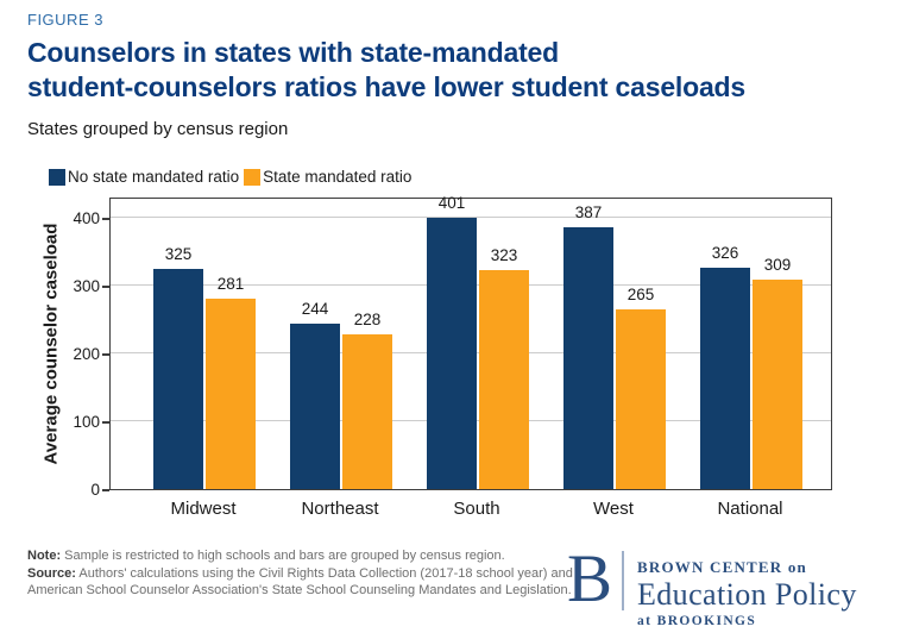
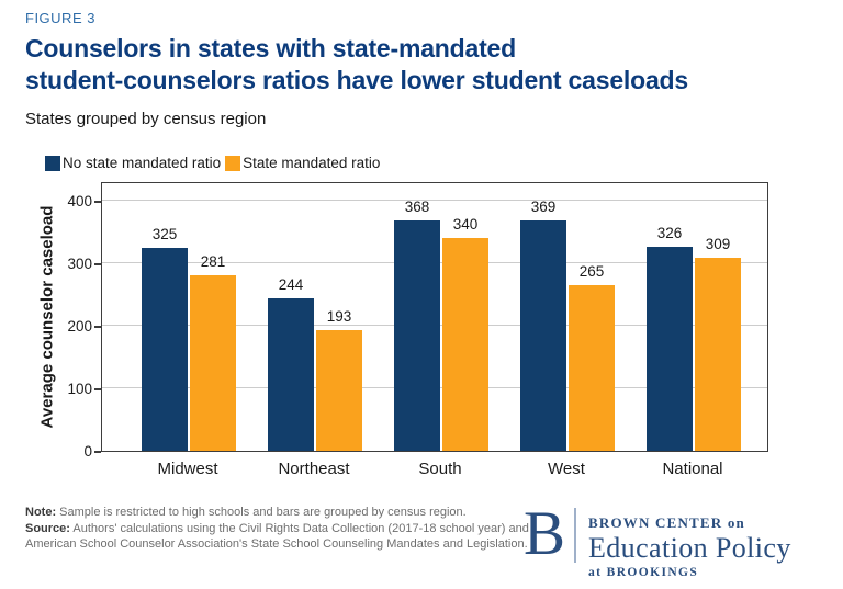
State mandated ratio/Northeast: 228 -> 193
No state mandated ratio/South: 401 -> 368
State mandated ratio/South: 323 -> 340
No state mandated ratio/West: 387 -> 369
